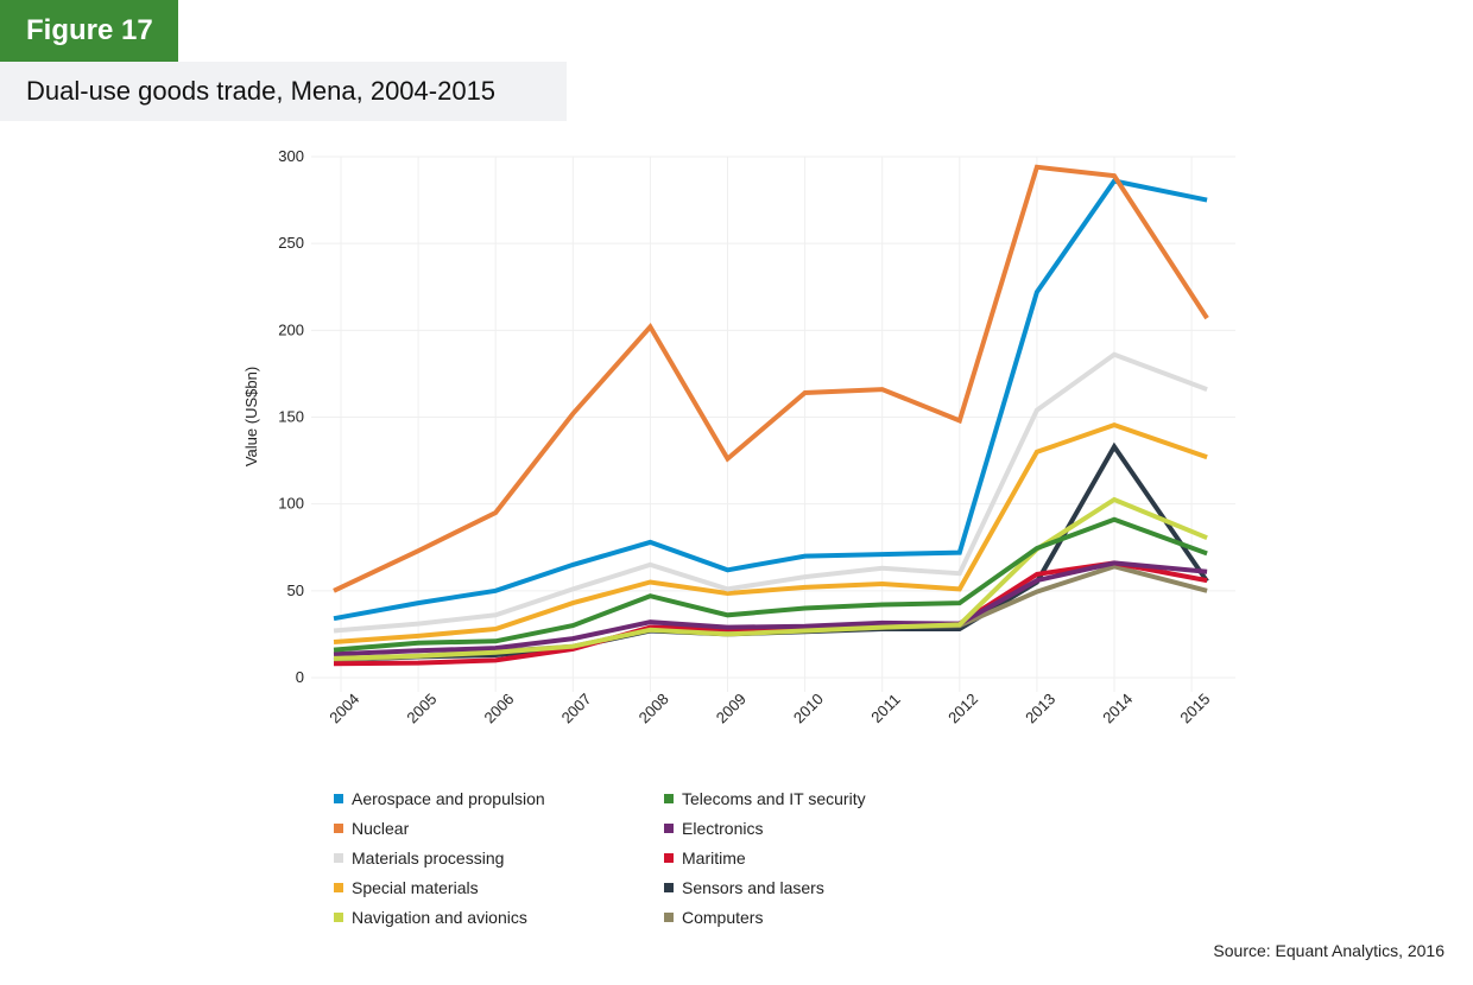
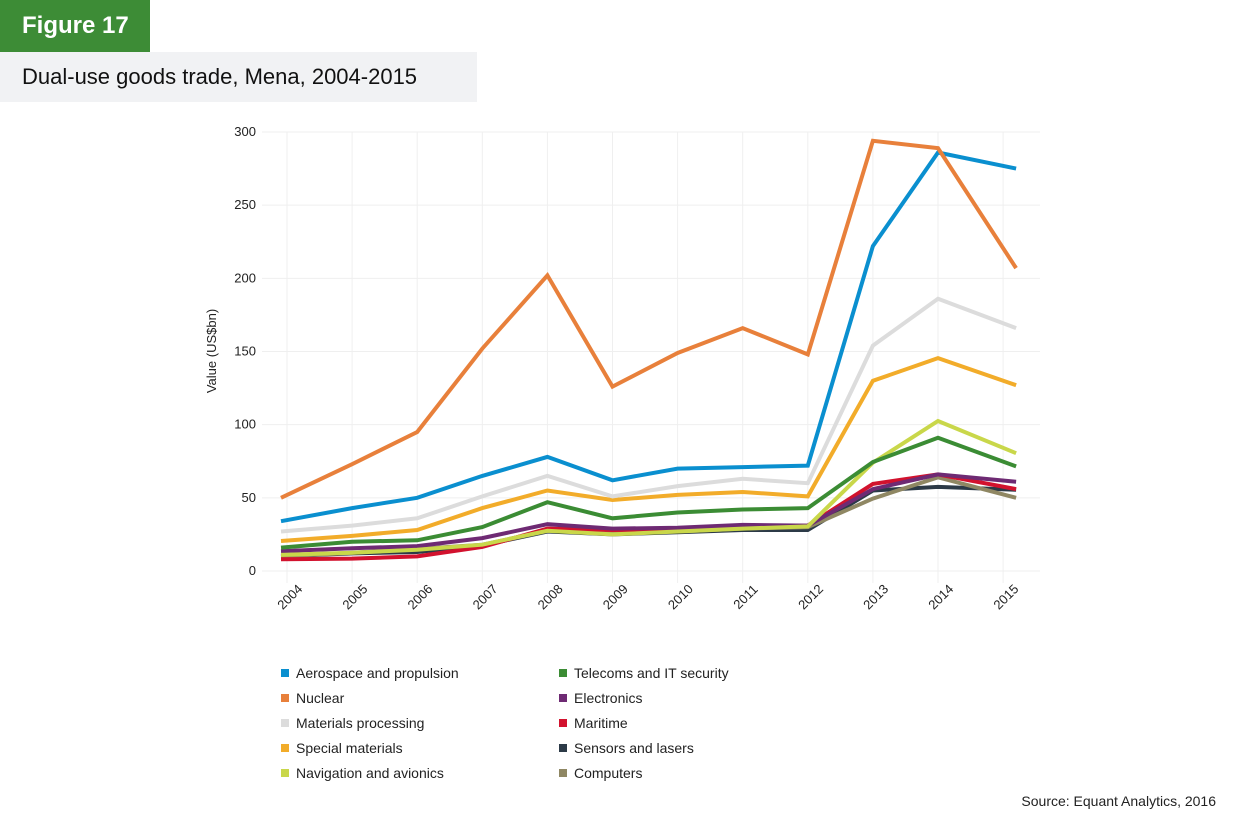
Nuclear/2010: 164 -> 149
Sensors and lasers/2014: 133 -> 58
